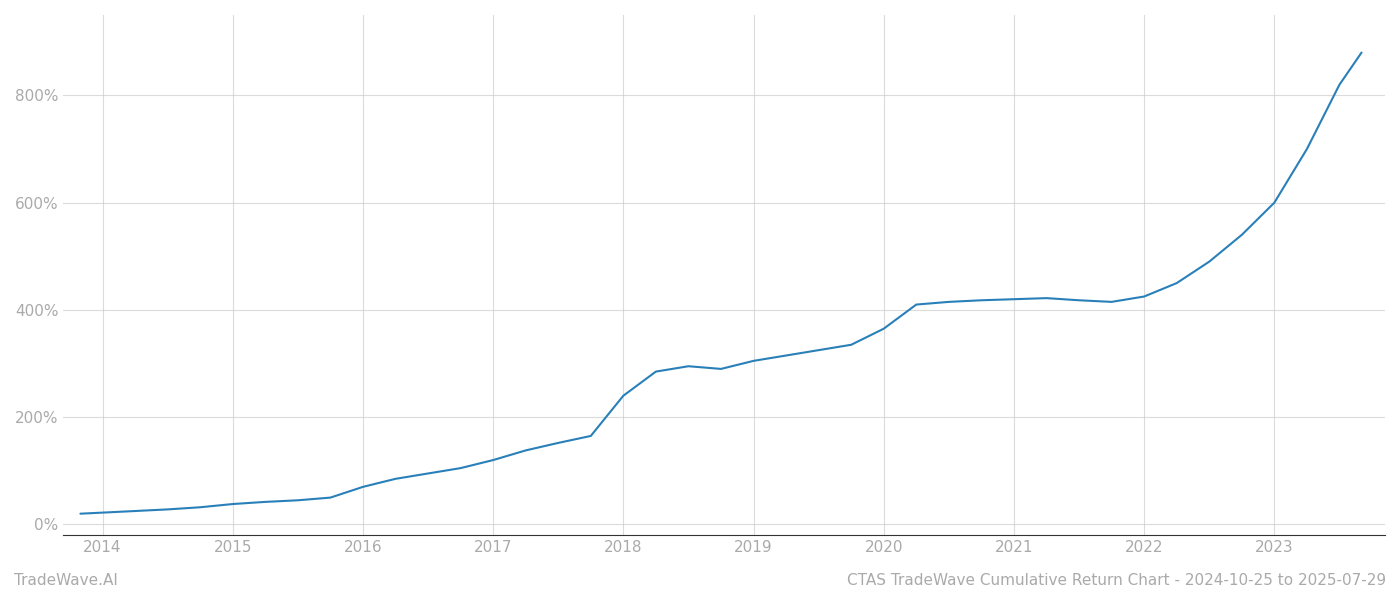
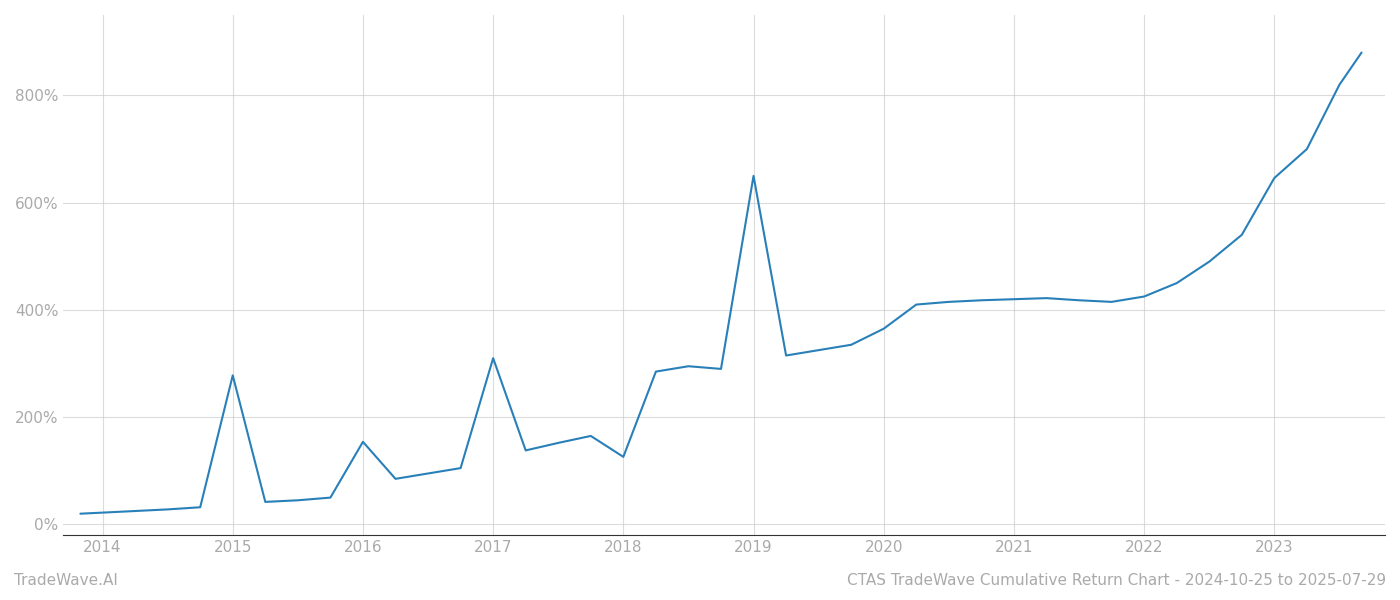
2015: 38% -> 278%
2016: 70% -> 154%
2017: 120% -> 310%
2018: 240% -> 126%
2019: 305% -> 650%
2023: 600% -> 646%
